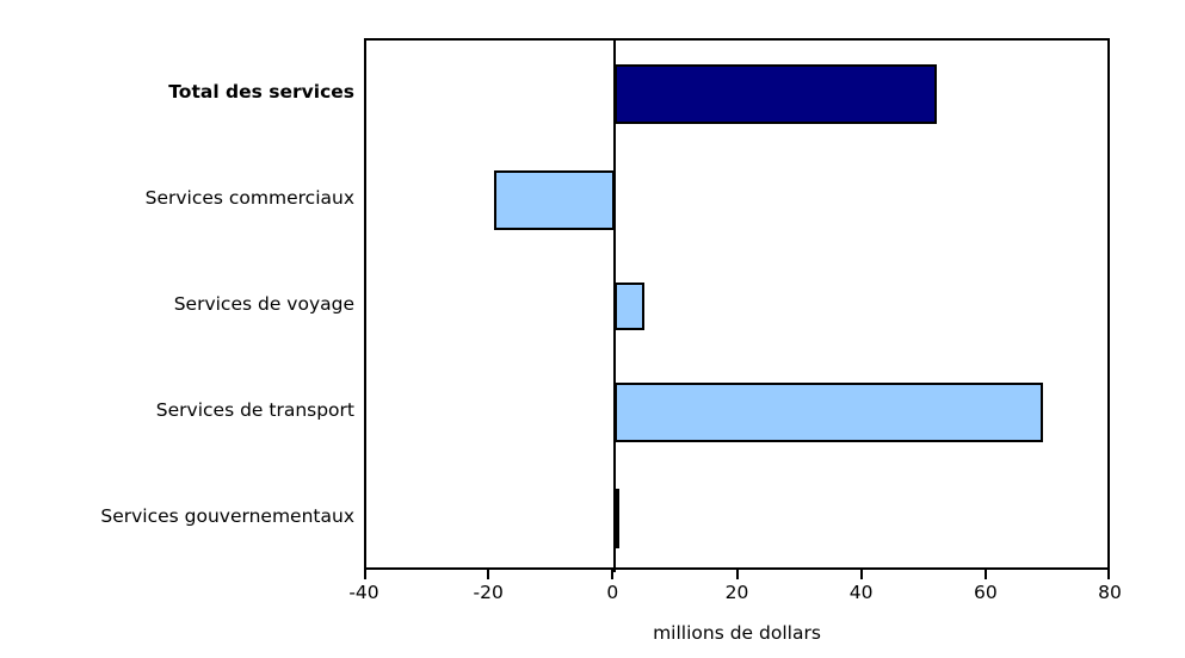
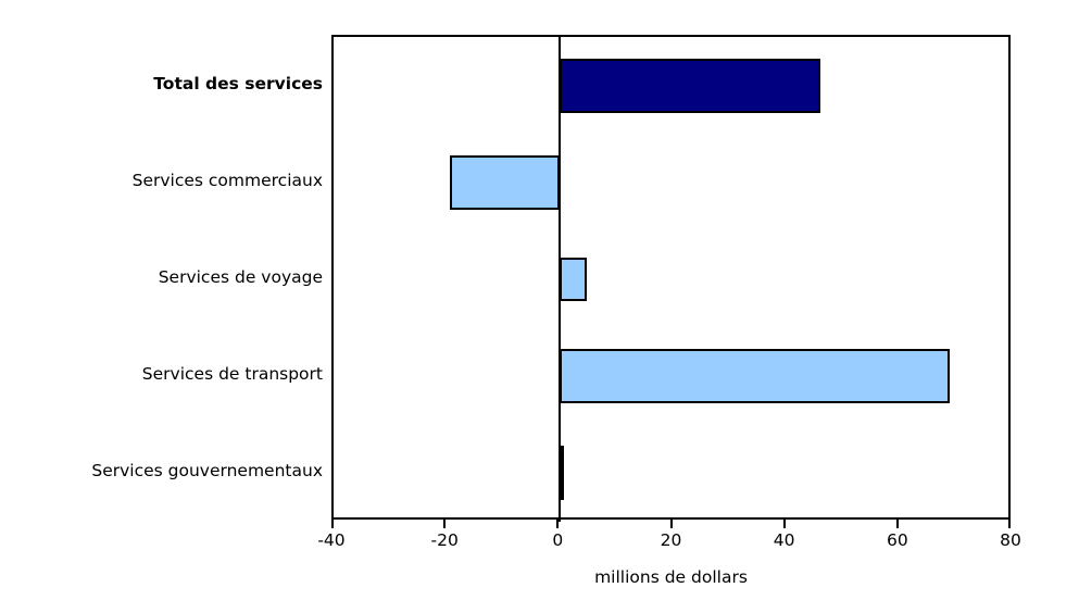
Total des services: 52 -> 46
